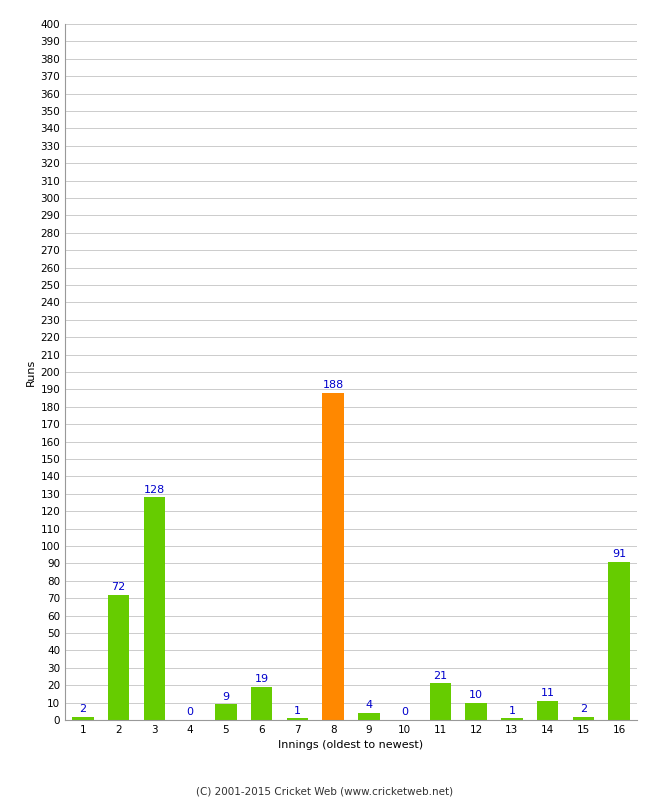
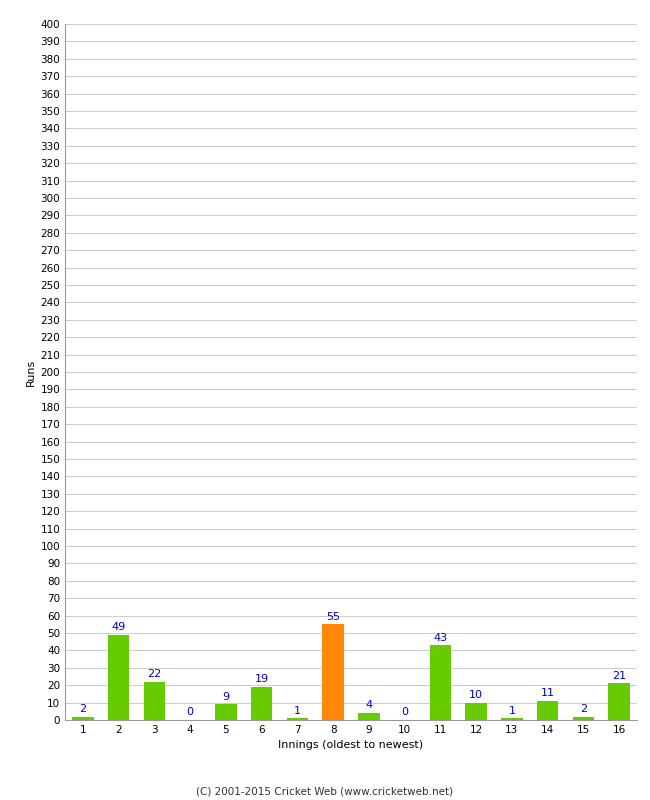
2: 72 -> 49
3: 128 -> 22
8: 188 -> 55
11: 21 -> 43
16: 91 -> 21
